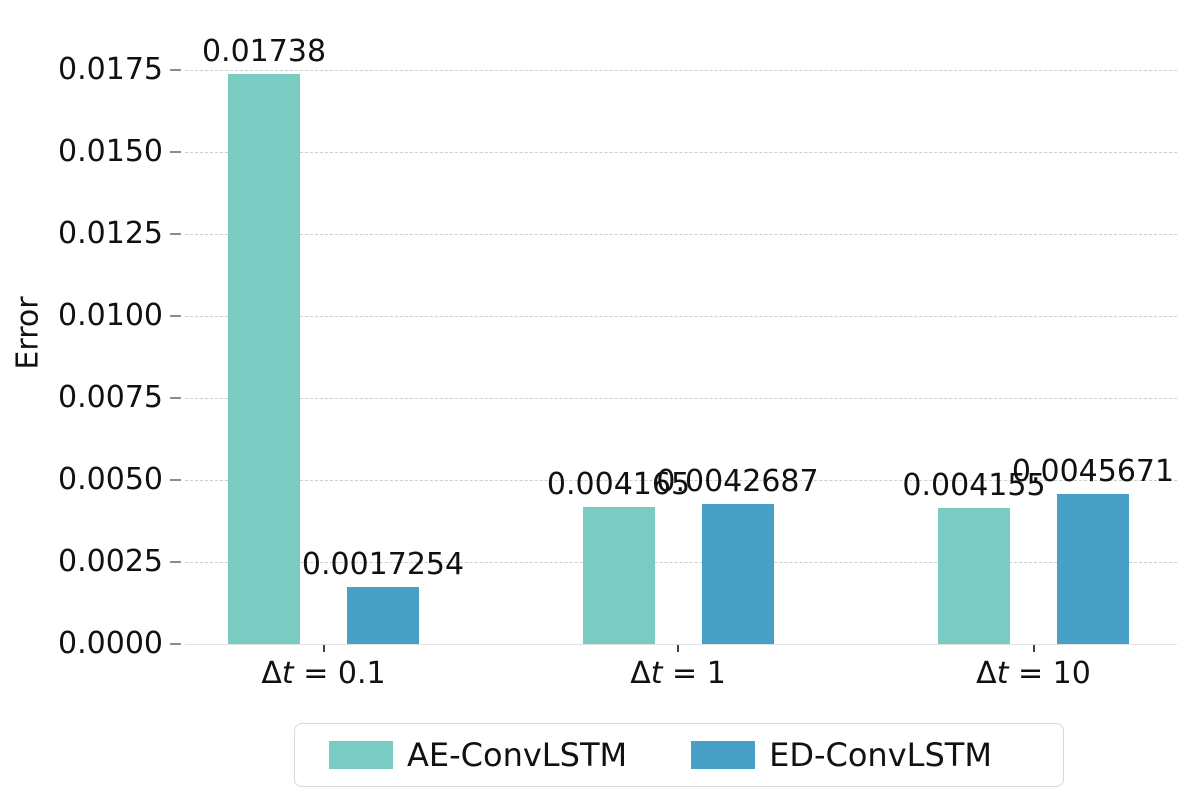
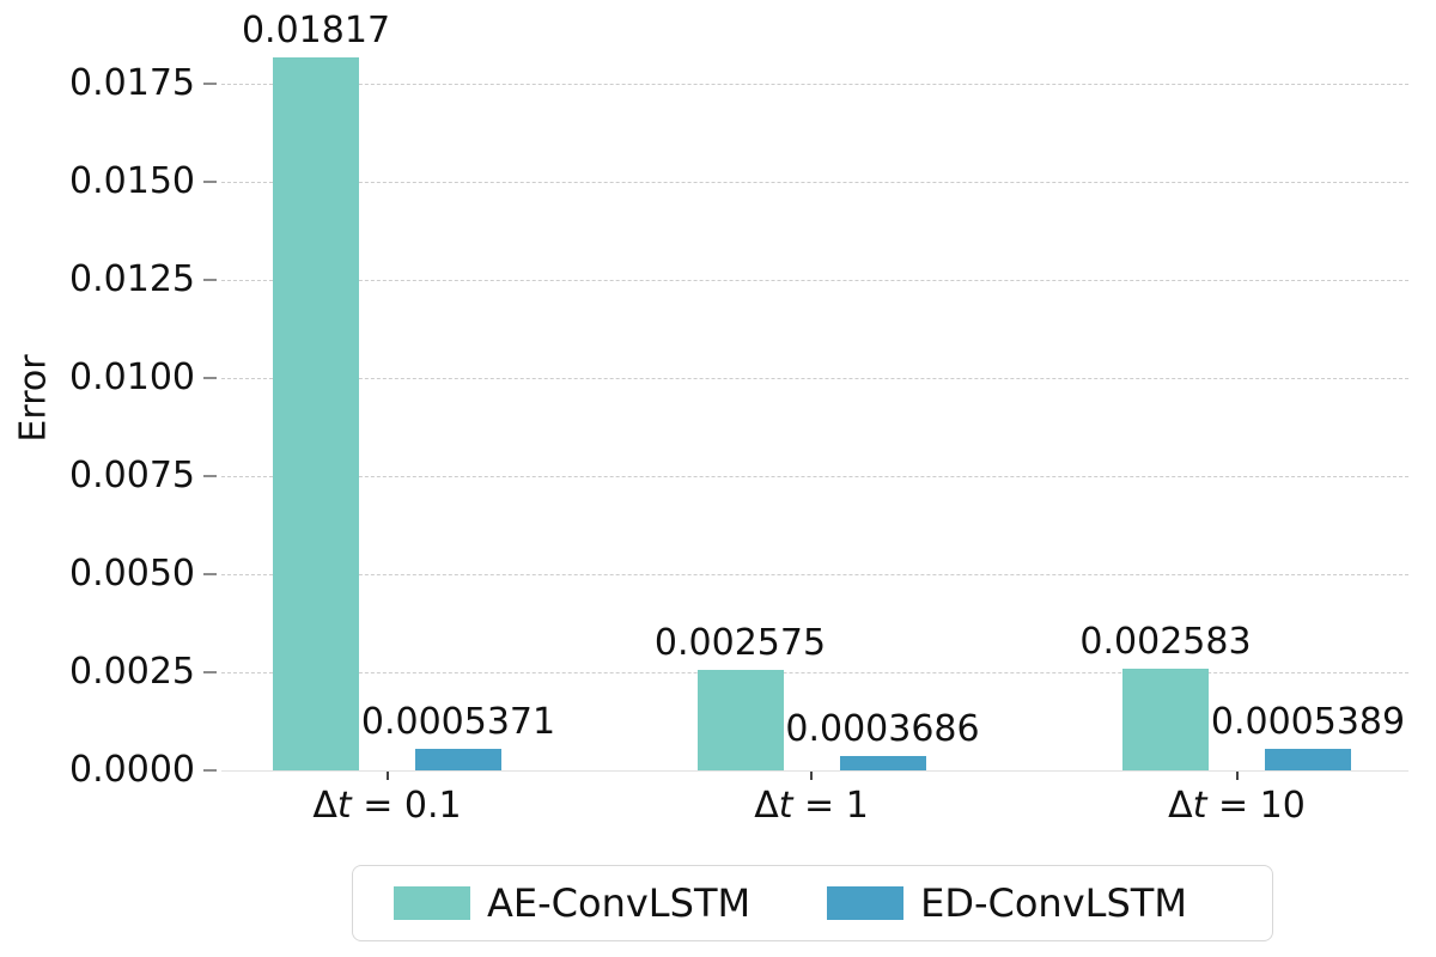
AE-ConvLSTM/Δt = 0.1: 0.01738 -> 0.01817
ED-ConvLSTM/Δt = 0.1: 0.0017254 -> 0.0005371
AE-ConvLSTM/Δt = 1: 0.004165 -> 0.002575
ED-ConvLSTM/Δt = 1: 0.0042687 -> 0.0003686
AE-ConvLSTM/Δt = 10: 0.004155 -> 0.002583
ED-ConvLSTM/Δt = 10: 0.0045671 -> 0.0005389
